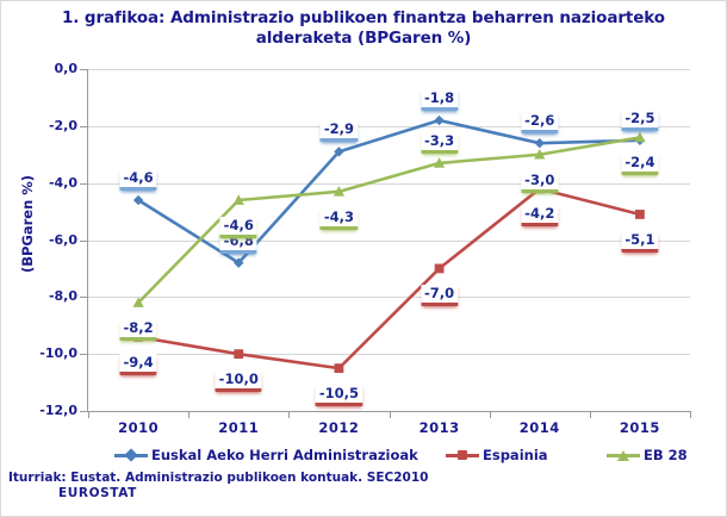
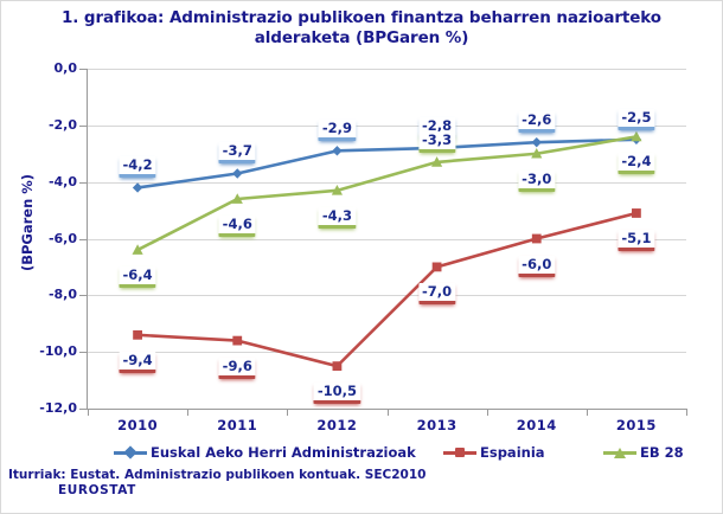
Euskal Aeko Herri Administrazioak/2010: -4,6 -> -4,2
EB 28/2010: -8,2 -> -6,4
Euskal Aeko Herri Administrazioak/2011: -6,8 -> -3,7
Espainia/2011: -10,0 -> -9,6
Euskal Aeko Herri Administrazioak/2013: -1,8 -> -2,8
Espainia/2014: -4,2 -> -6,0
